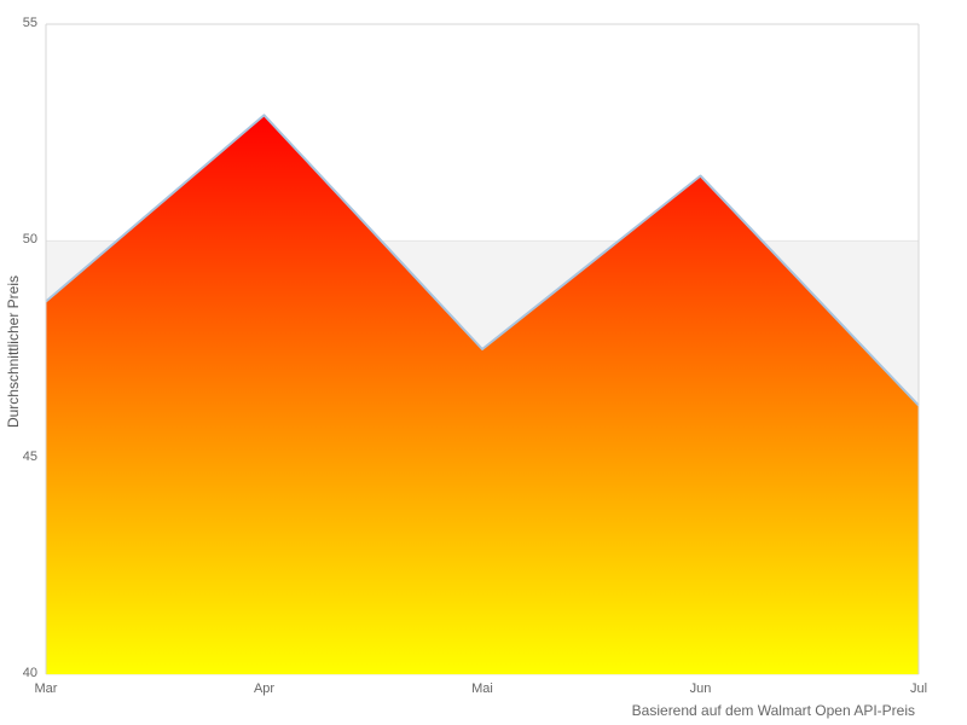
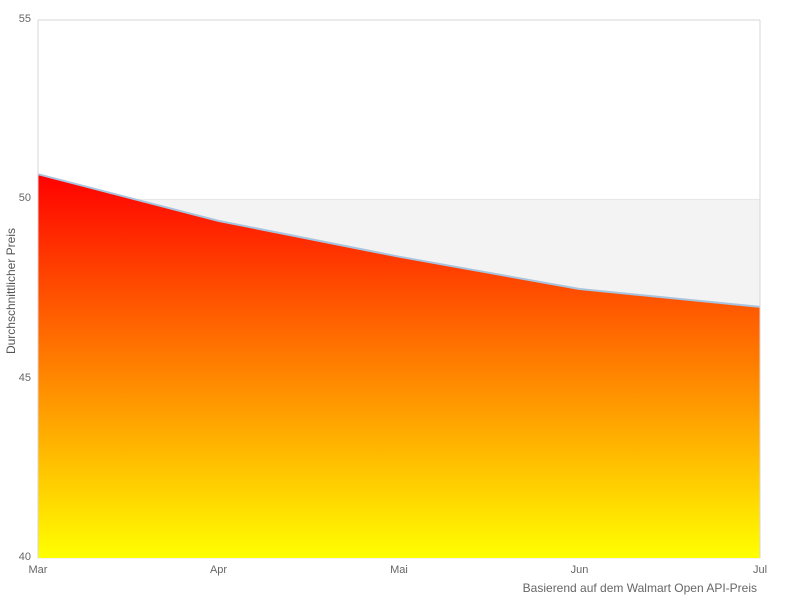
Mar: 48.6 -> 50.7
Apr: 52.9 -> 49.4
Mai: 47.5 -> 48.4
Jun: 51.5 -> 47.5
Jul: 46.2 -> 47.0
